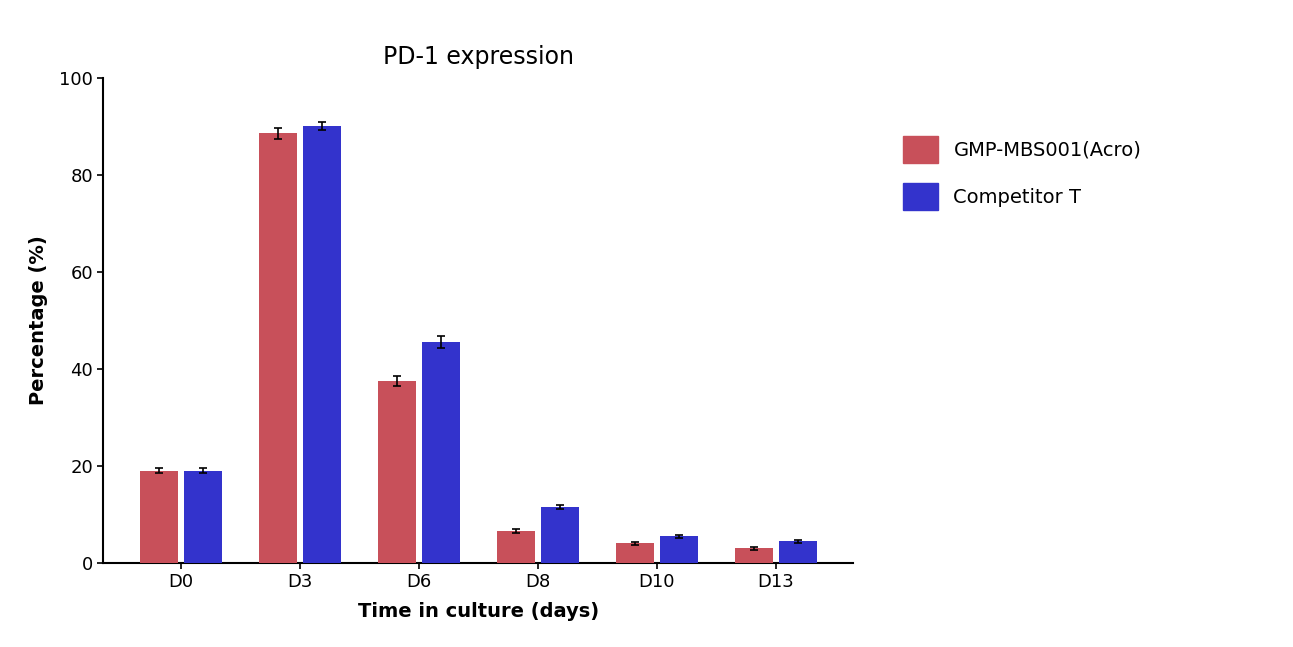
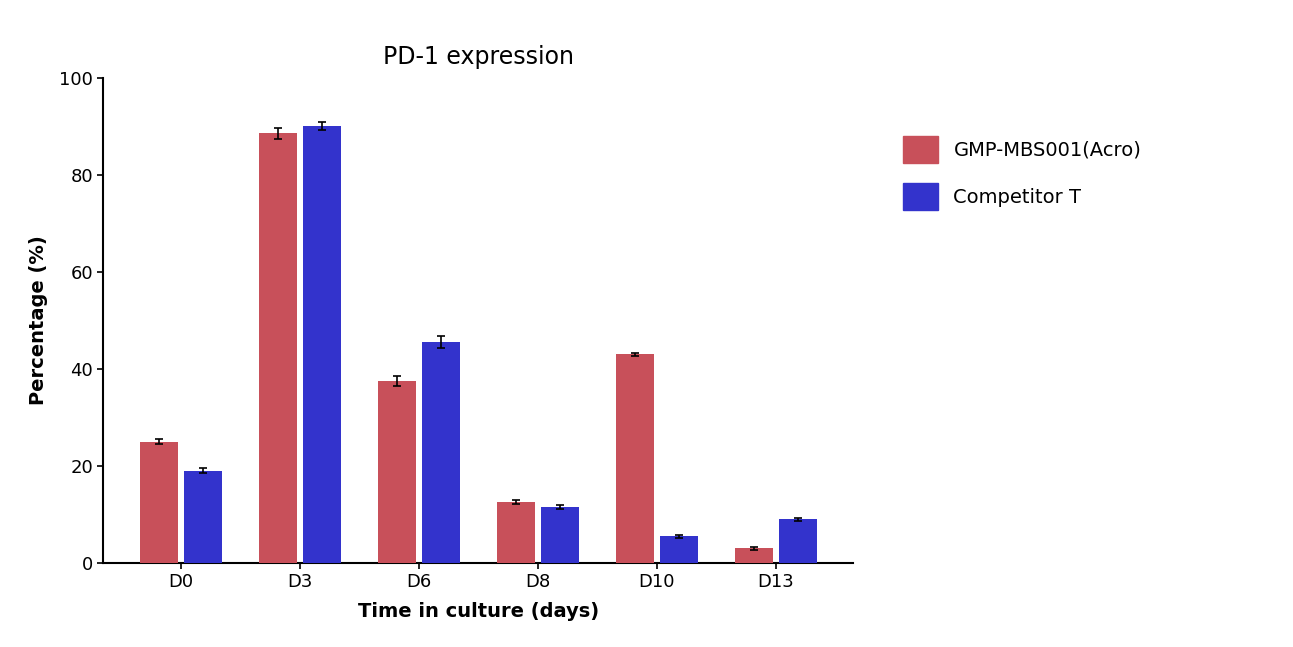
GMP-MBS001(Acro)/D0: 19.0 -> 25.0
GMP-MBS001(Acro)/D8: 6.5 -> 12.5
GMP-MBS001(Acro)/D10: 4.0 -> 43.0
Competitor T/D13: 4.5 -> 9.0
